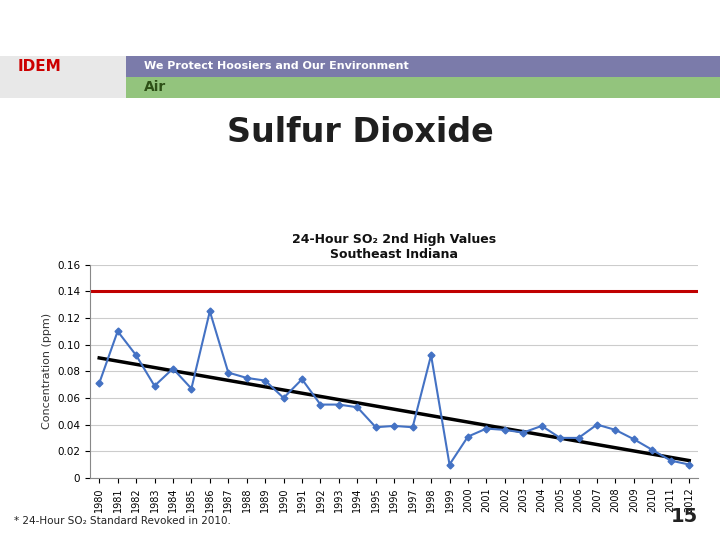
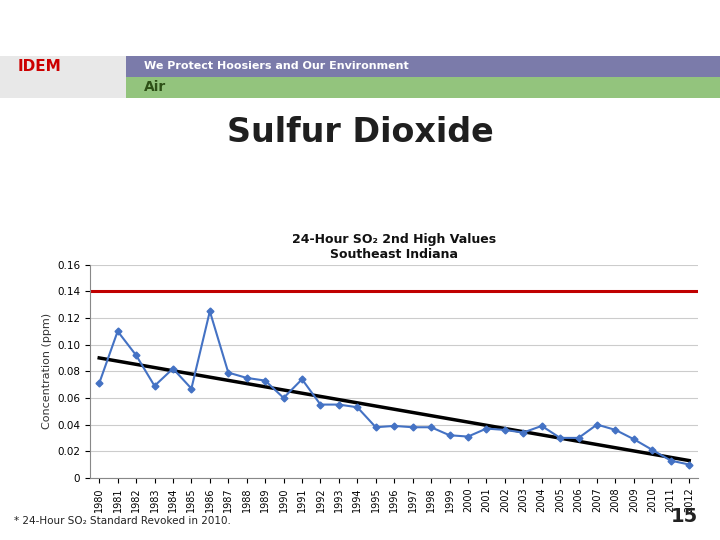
1998: 0.092 -> 0.038
1999: 0.010 -> 0.032
